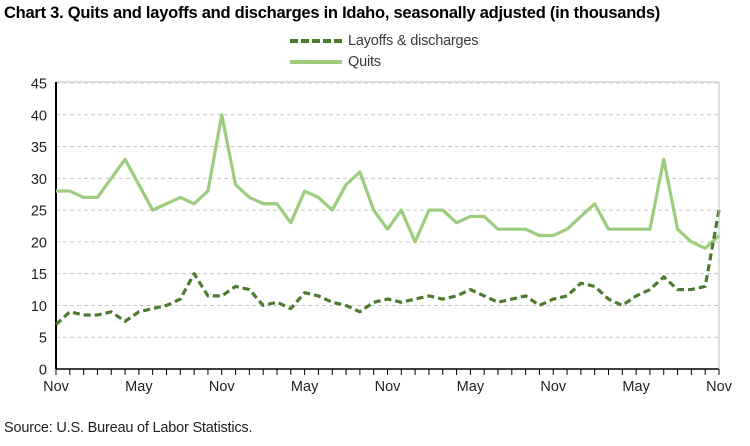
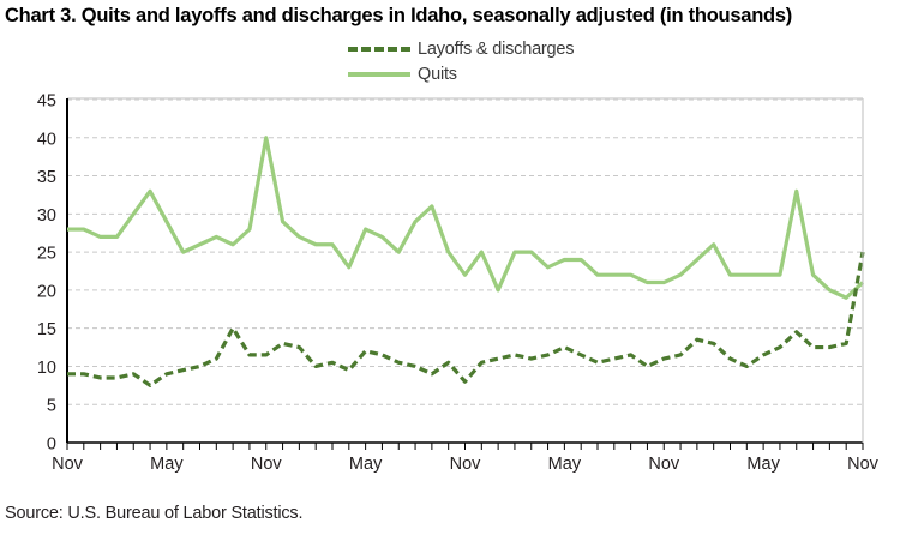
Layoffs & discharges/Nov 2021: 7 -> 9
Layoffs & discharges/Nov 2023: 11 -> 8
